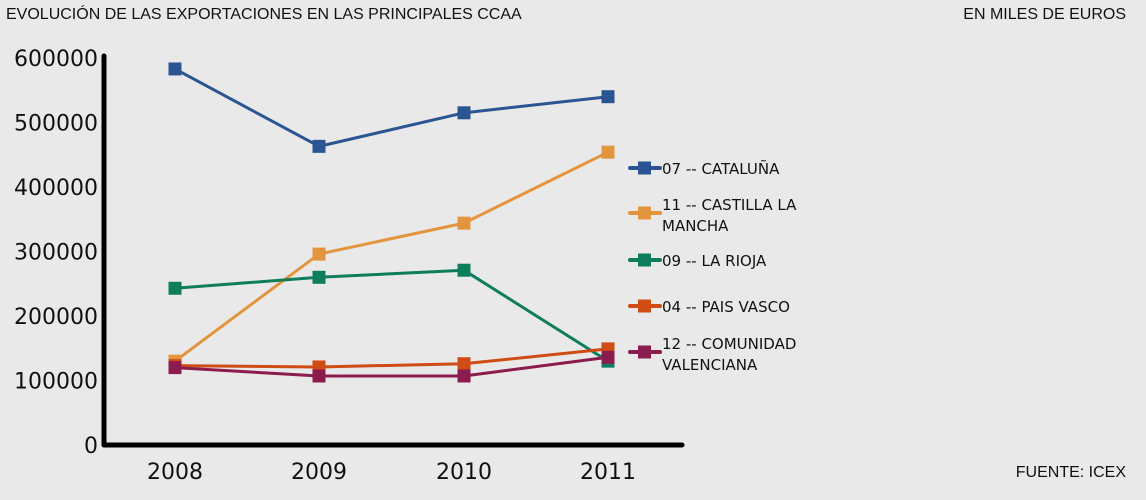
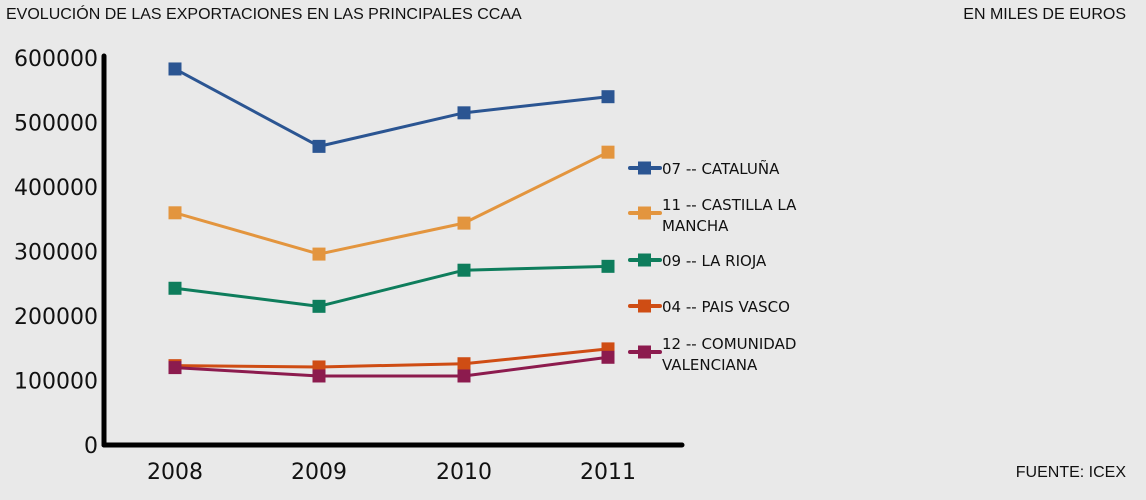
11 -- CASTILLA LA MANCHA/2008: 130000 -> 360000
09 -- LA RIOJA/2009: 260000 -> 220000
09 -- LA RIOJA/2011: 130000 -> 280000
